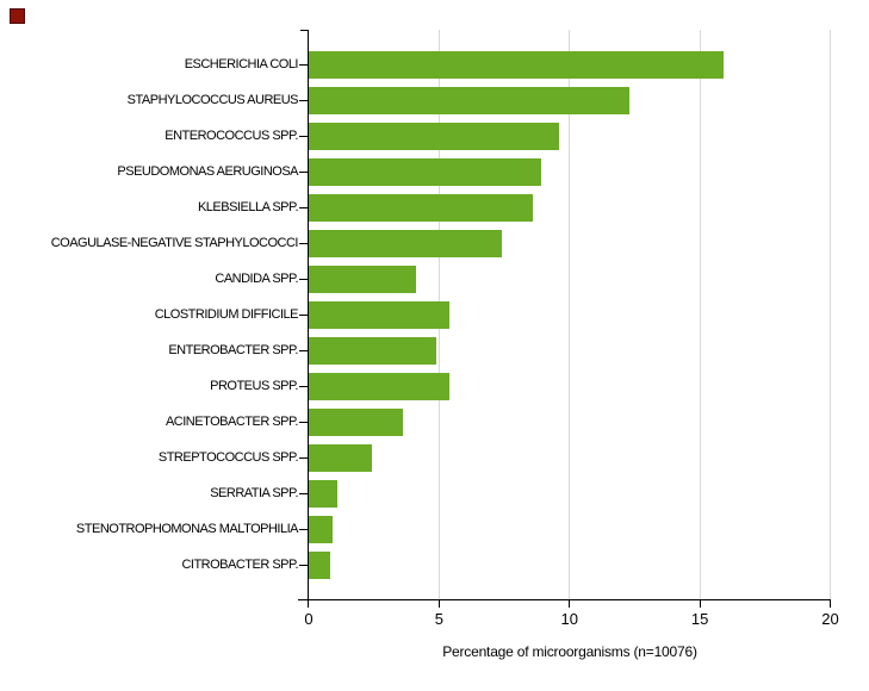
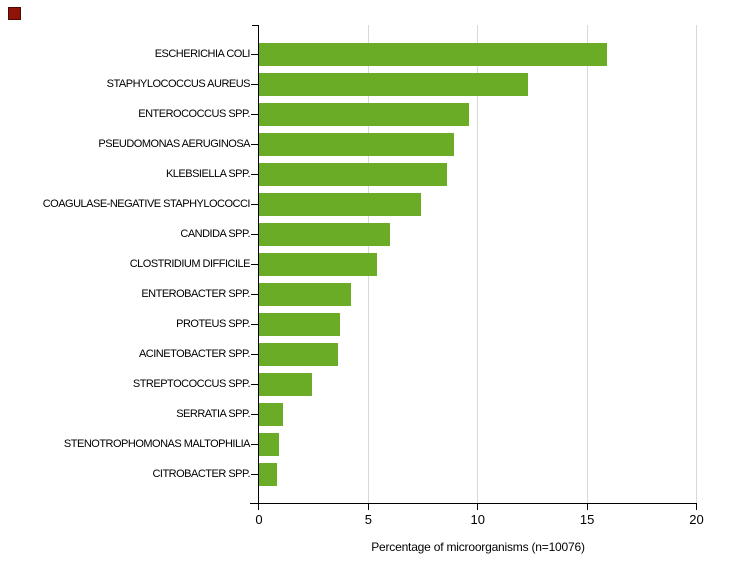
CANDIDA SPP.: 4.1 -> 6.0
ENTEROBACTER SPP.: 4.9 -> 4.2
PROTEUS SPP.: 5.4 -> 3.7
